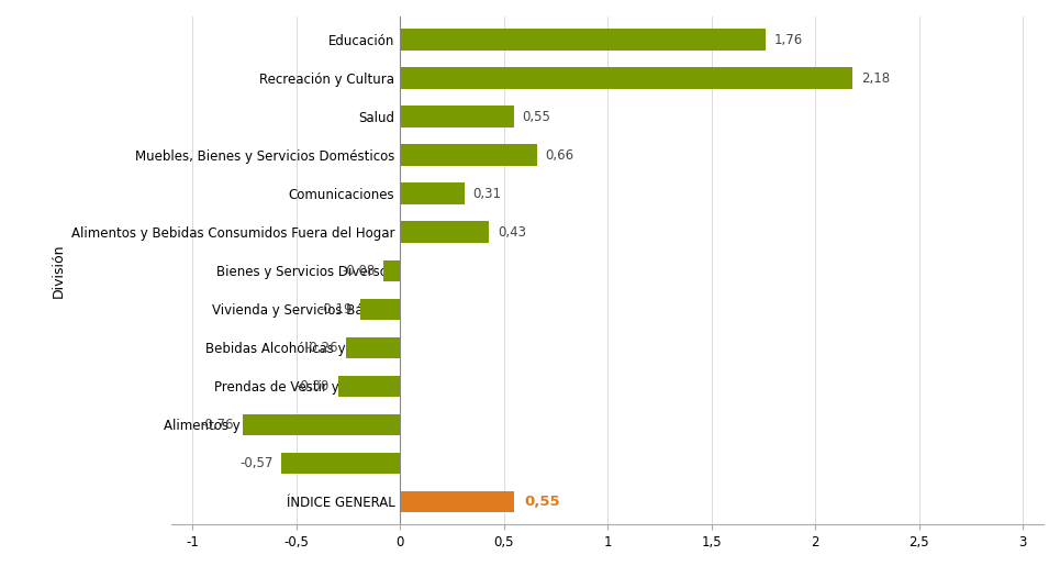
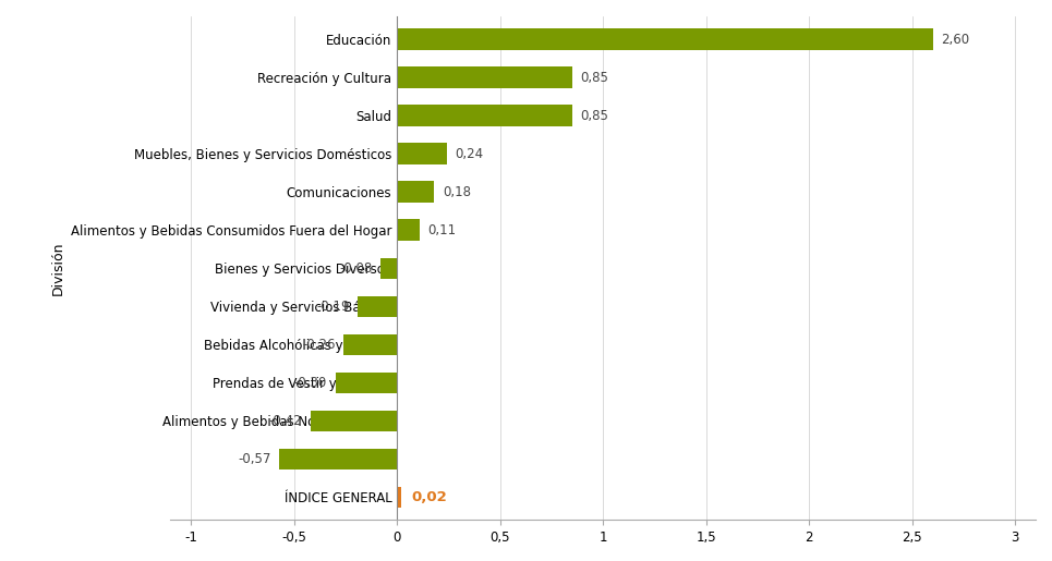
Educación: 1,76 -> 2,60
Recreación y Cultura: 2,18 -> 0,85
Salud: 0,55 -> 0,85
Muebles, Bienes y Servicios Domésticos: 0,66 -> 0,24
Comunicaciones: 0,31 -> 0,18
Alimentos y Bebidas Consumidos Fuera del Hogar: 0,43 -> 0,11
Alimentos y Bebidas No Alcohólicas: -0,76 -> -0,42
ÍNDICE GENERAL: 0,55 -> 0,02
